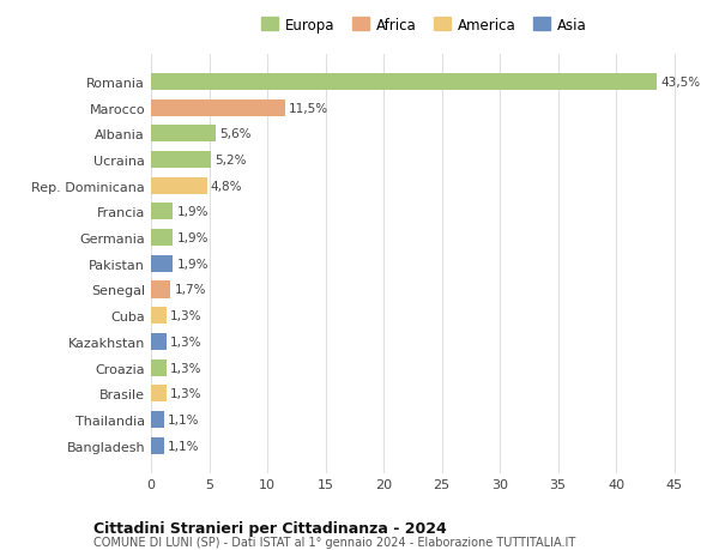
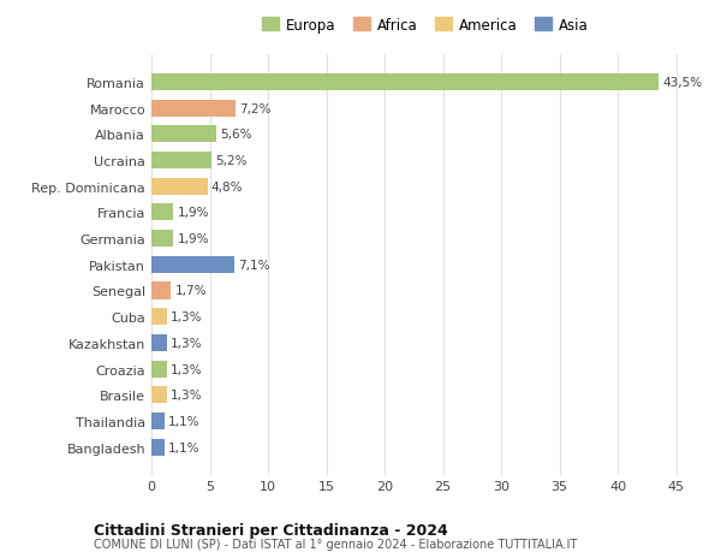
Marocco: 11,5% -> 7,2%
Pakistan: 1,9% -> 7,1%
